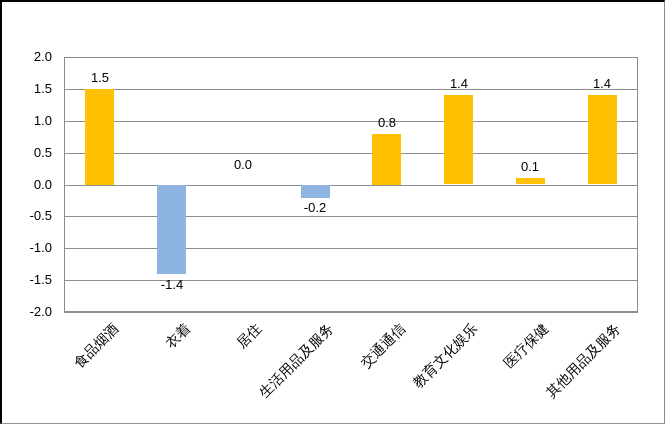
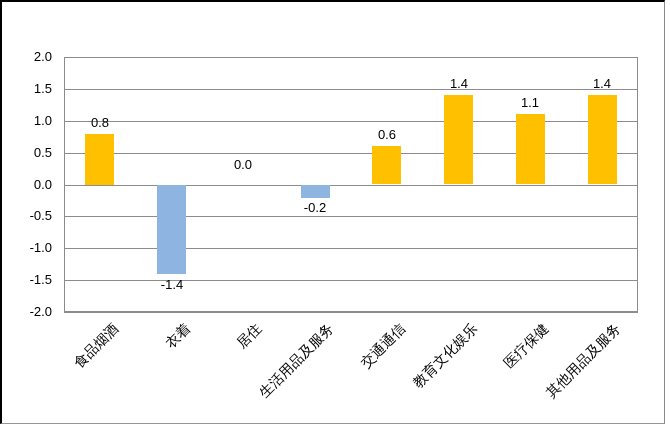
食品烟酒: 1.5 -> 0.8
交通通信: 0.8 -> 0.6
医疗保健: 0.1 -> 1.1
